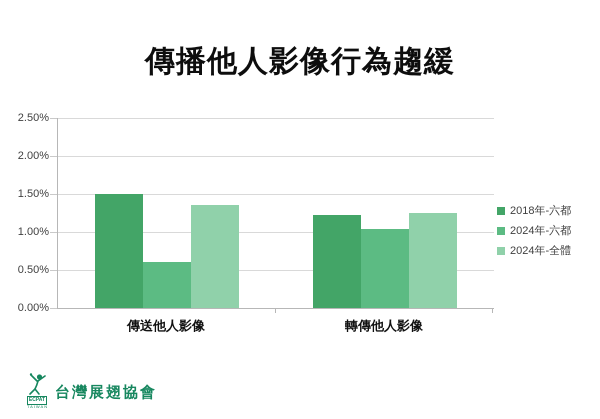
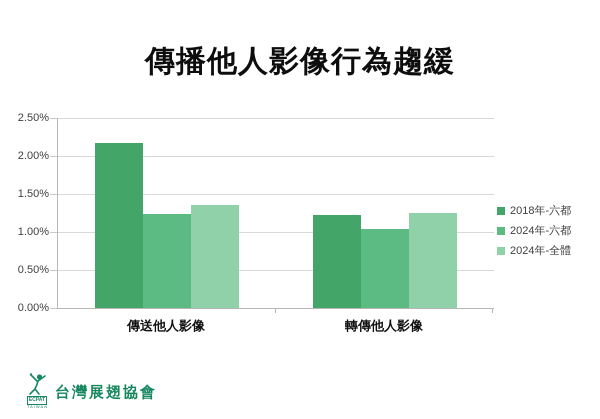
2018年-六都/傳送他人影像: 1.5% -> 2.2%
2024年-六都/傳送他人影像: 0.6% -> 1.2%
